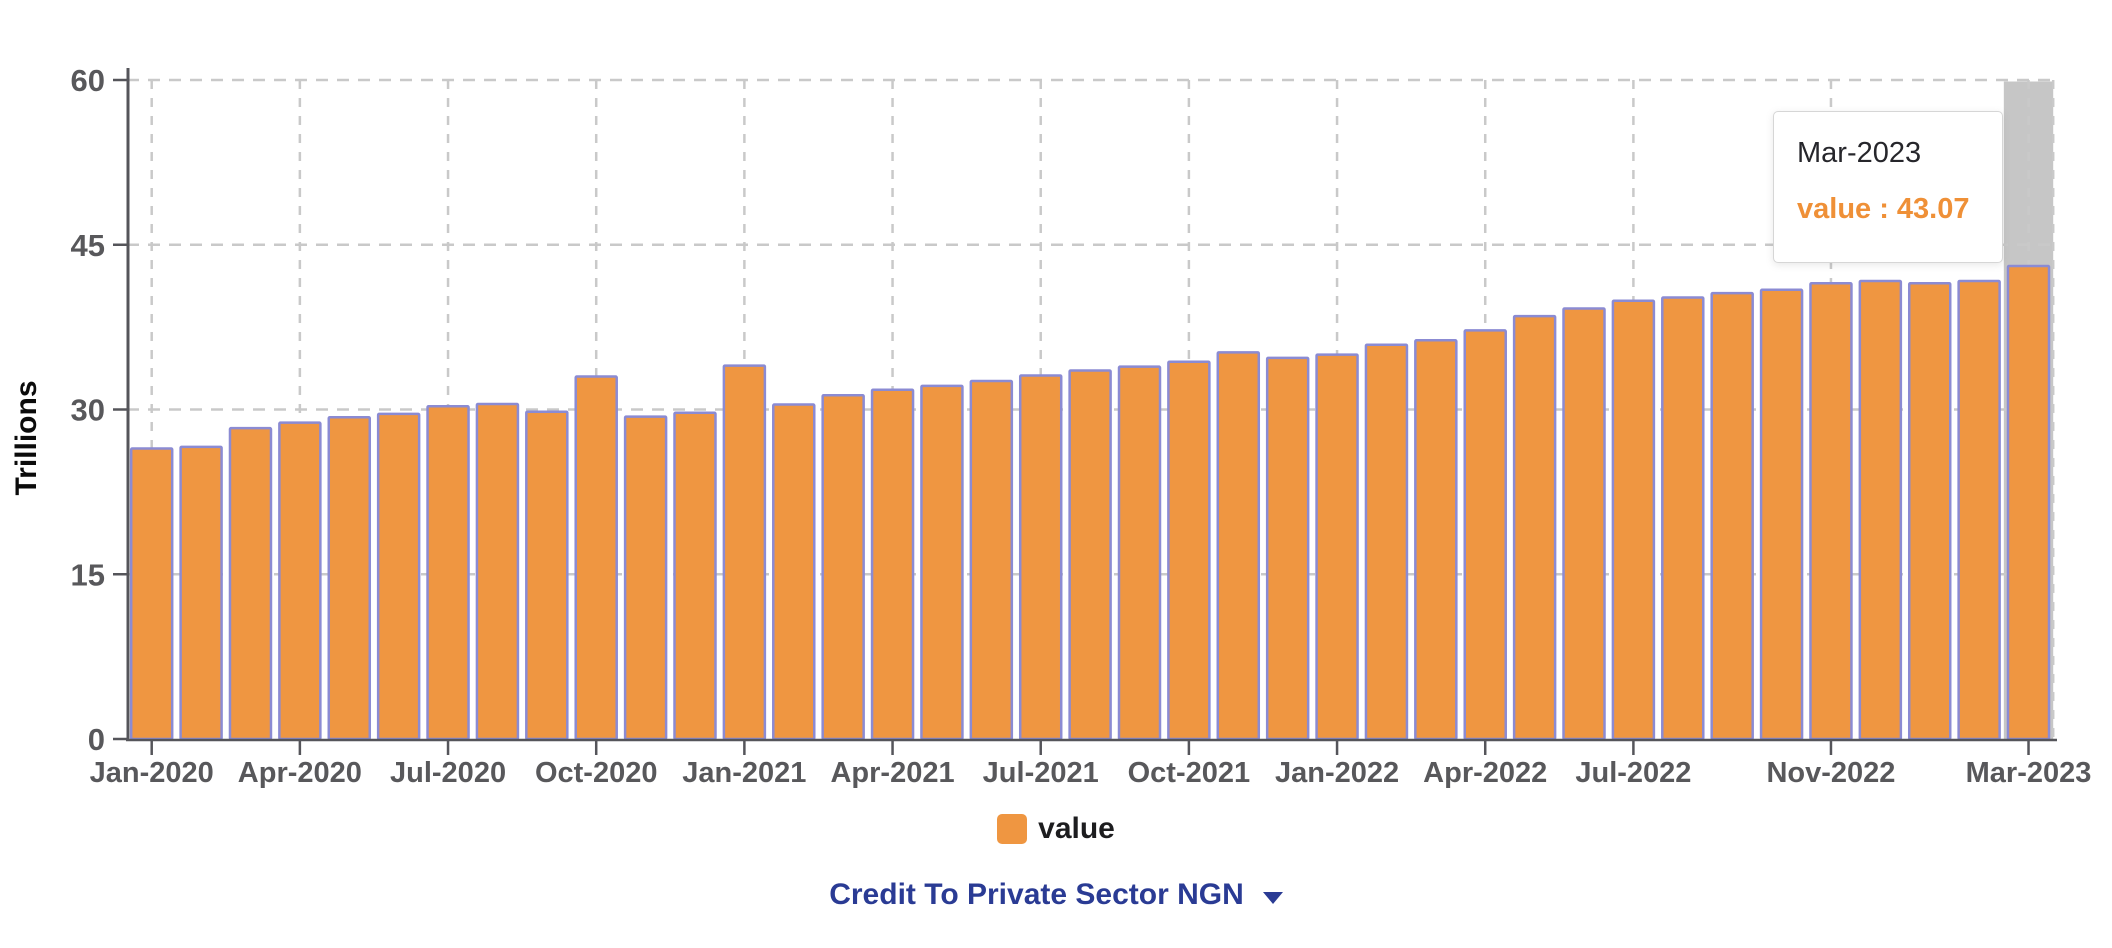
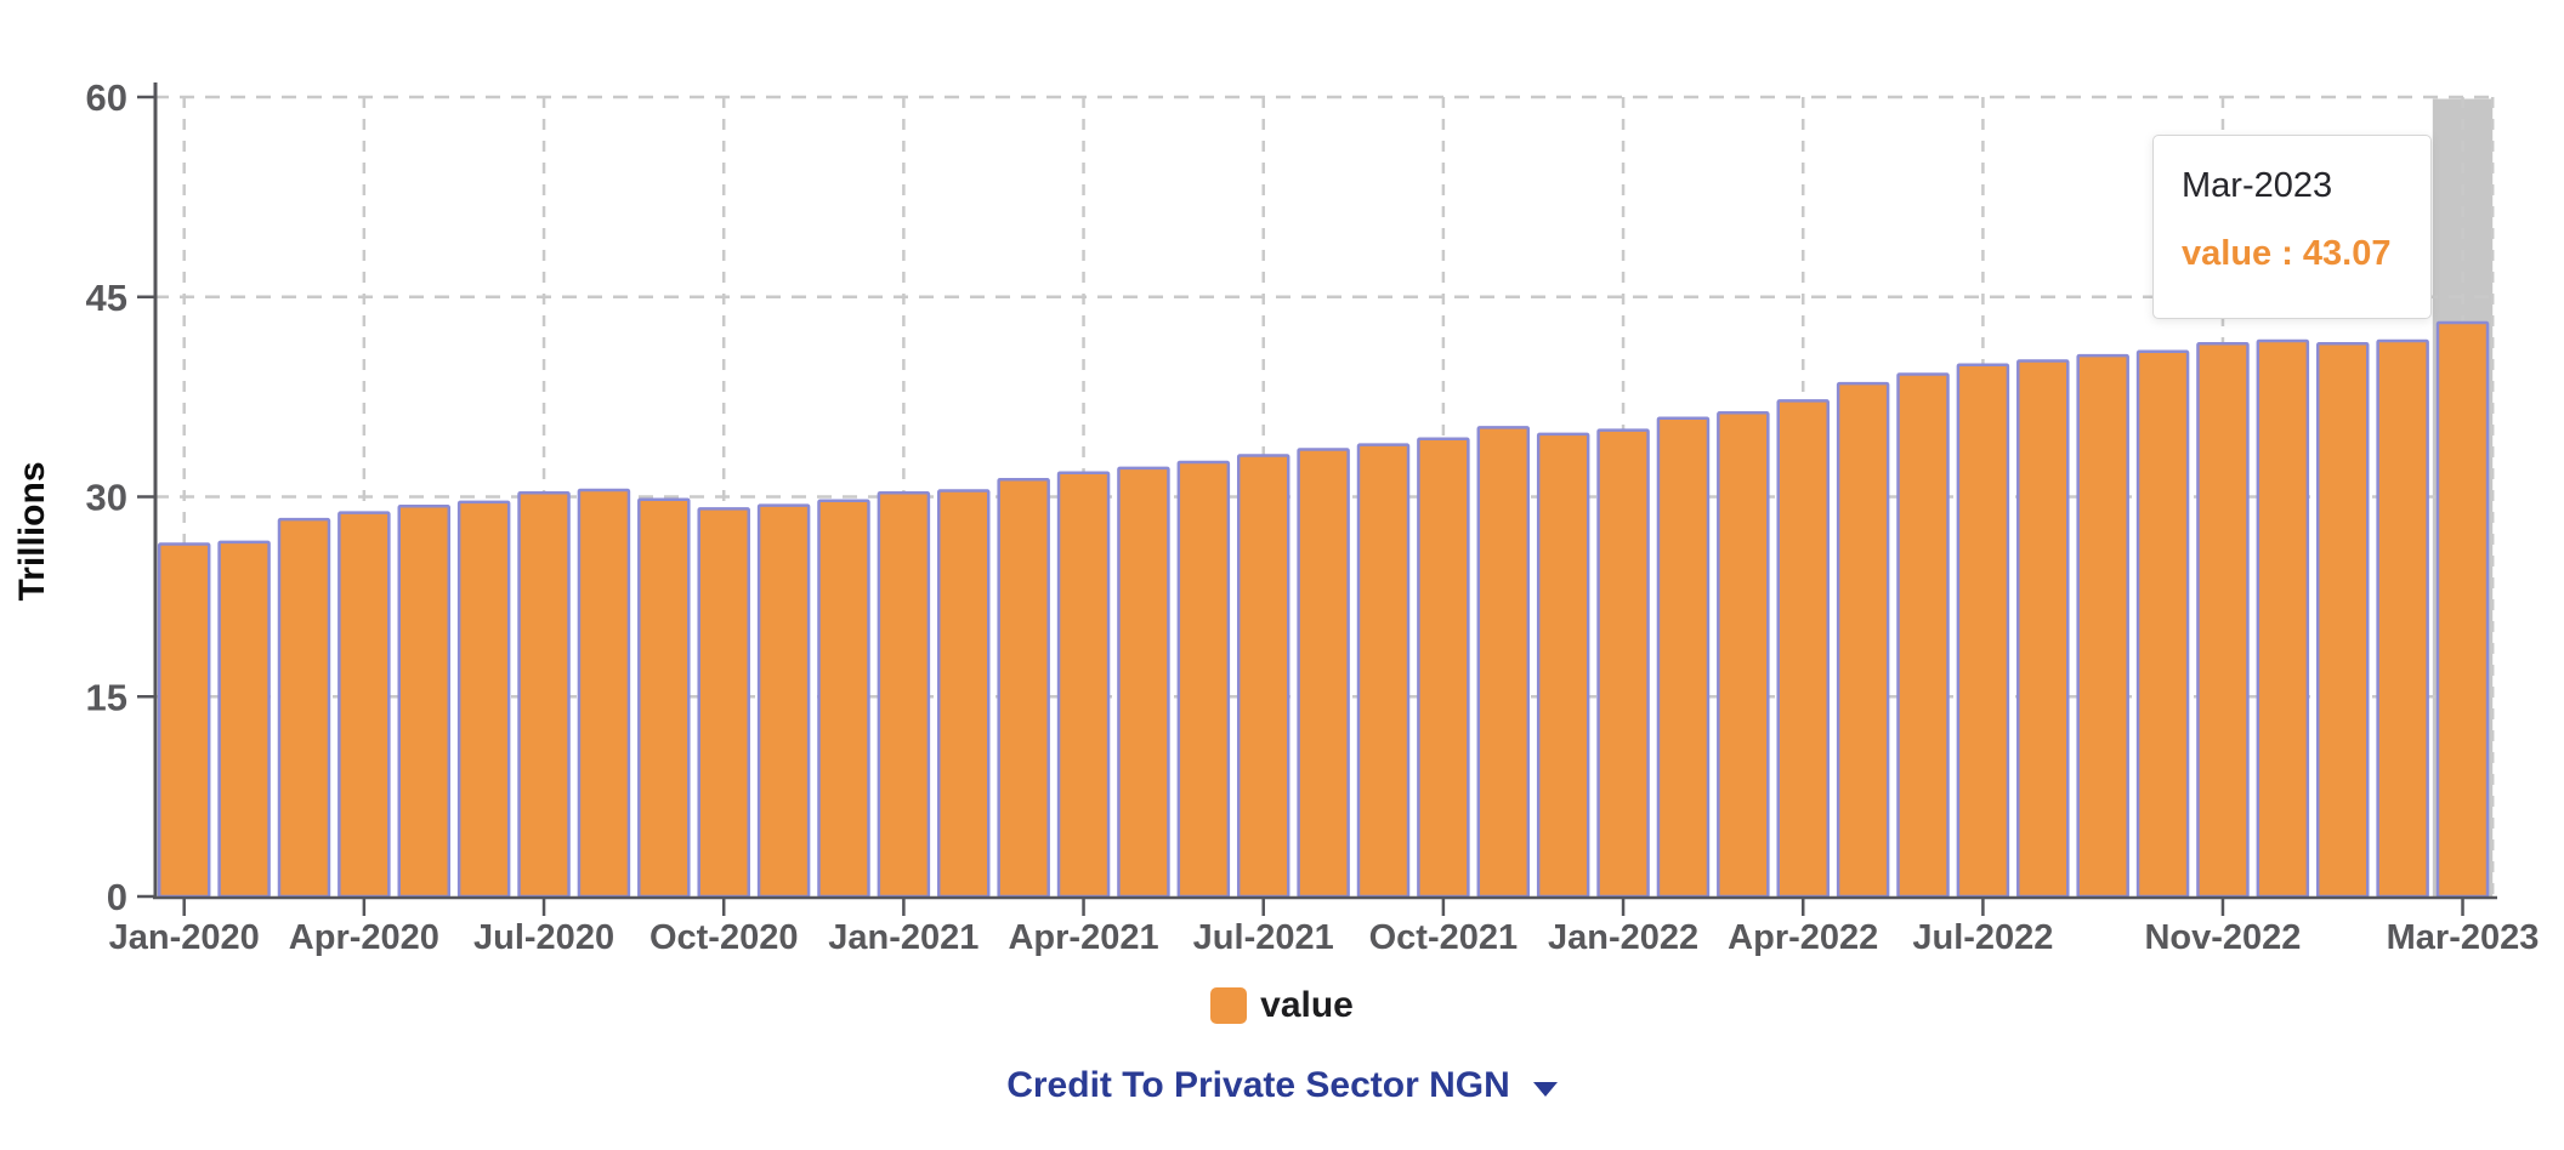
Oct-2020: 33.0 -> 29.1
Jan-2021: 34.0 -> 30.3
